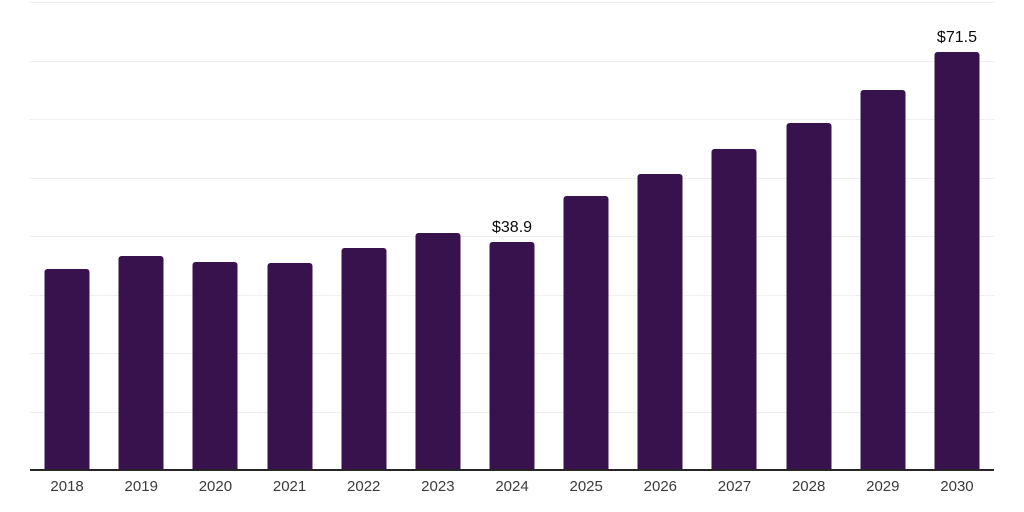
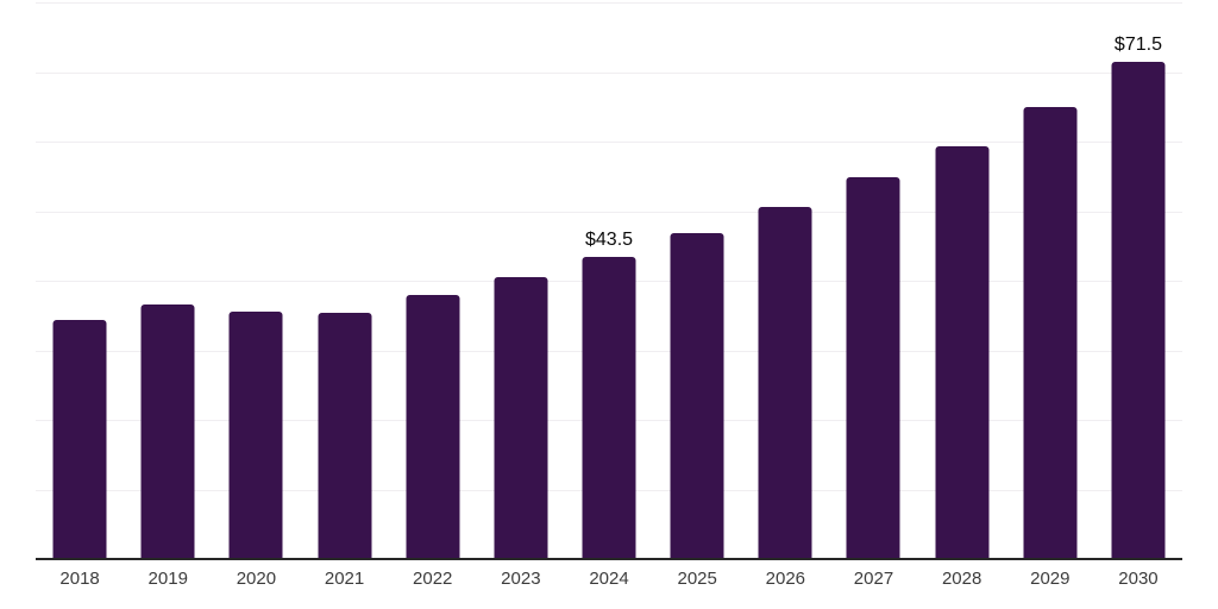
2024: $38.9 -> $43.5
